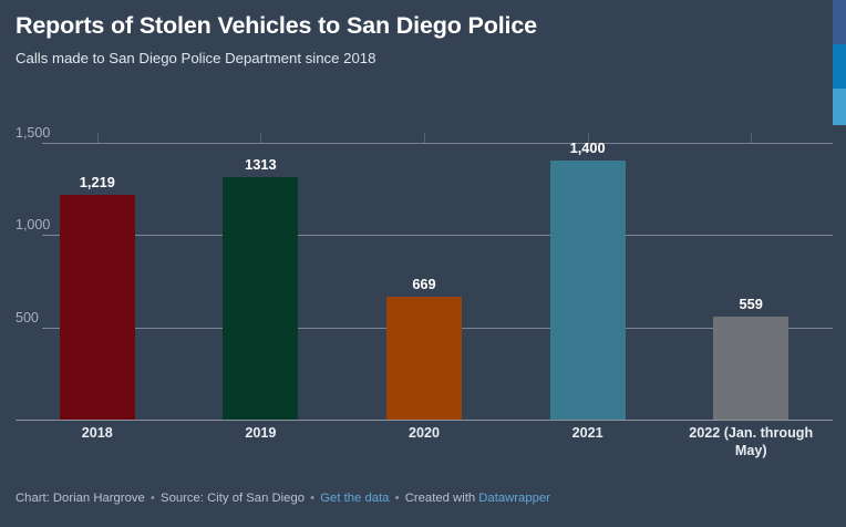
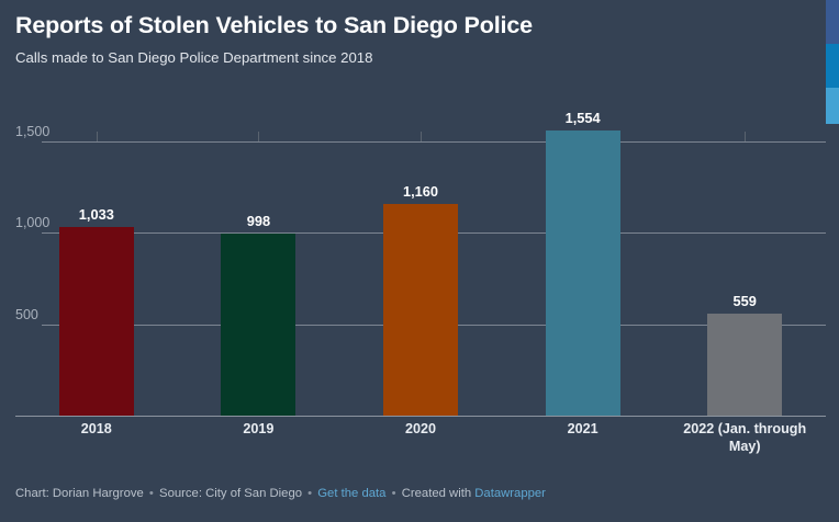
2018: 1,219 -> 1,033
2019: 1313 -> 998
2020: 669 -> 1,160
2021: 1,400 -> 1,554
